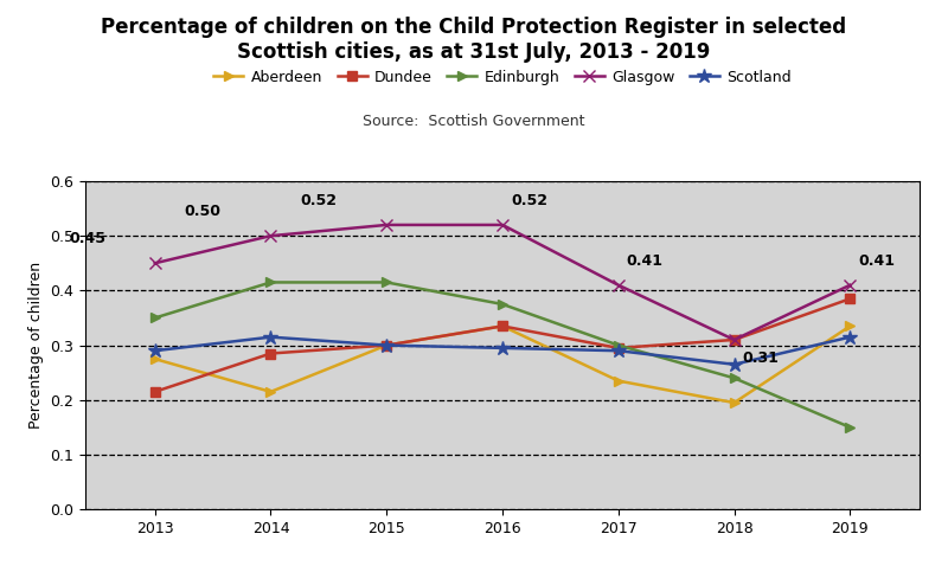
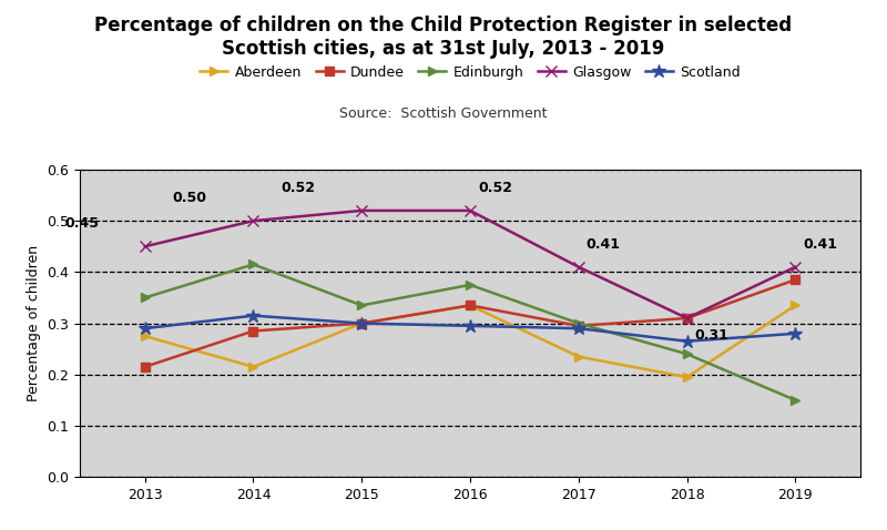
Edinburgh/2015: 0.415 -> 0.335
Scotland/2019: 0.315 -> 0.280
